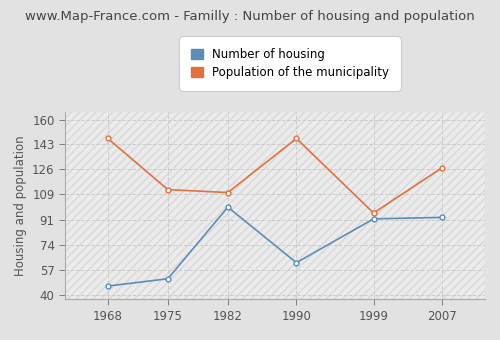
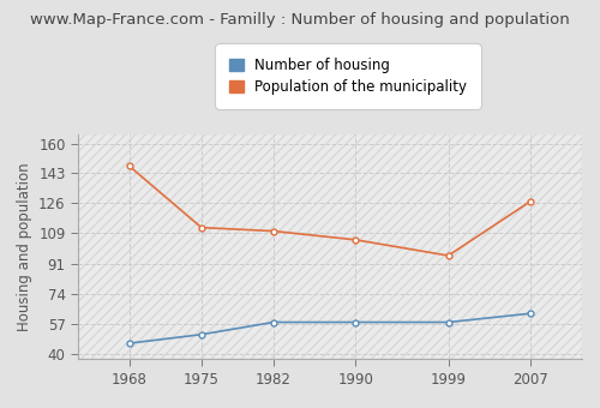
Number of housing/1982: 100 -> 58
Number of housing/1990: 62 -> 58
Population of the municipality/1990: 147 -> 105
Number of housing/1999: 92 -> 58
Number of housing/2007: 93 -> 63
